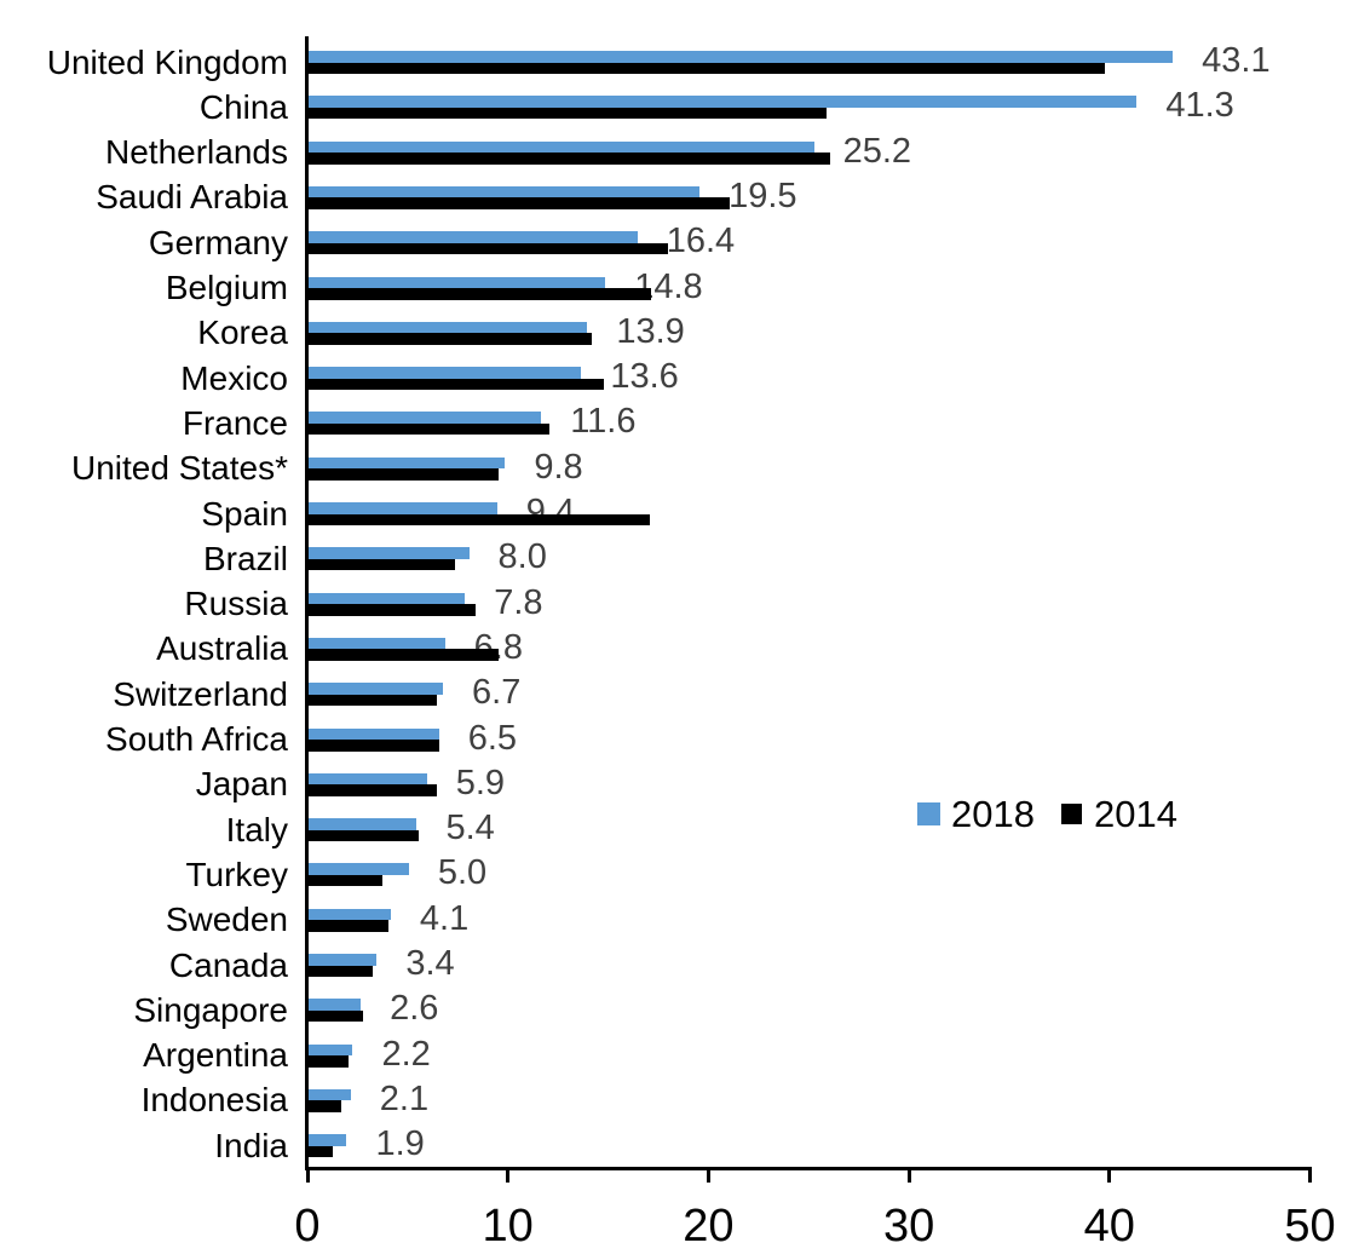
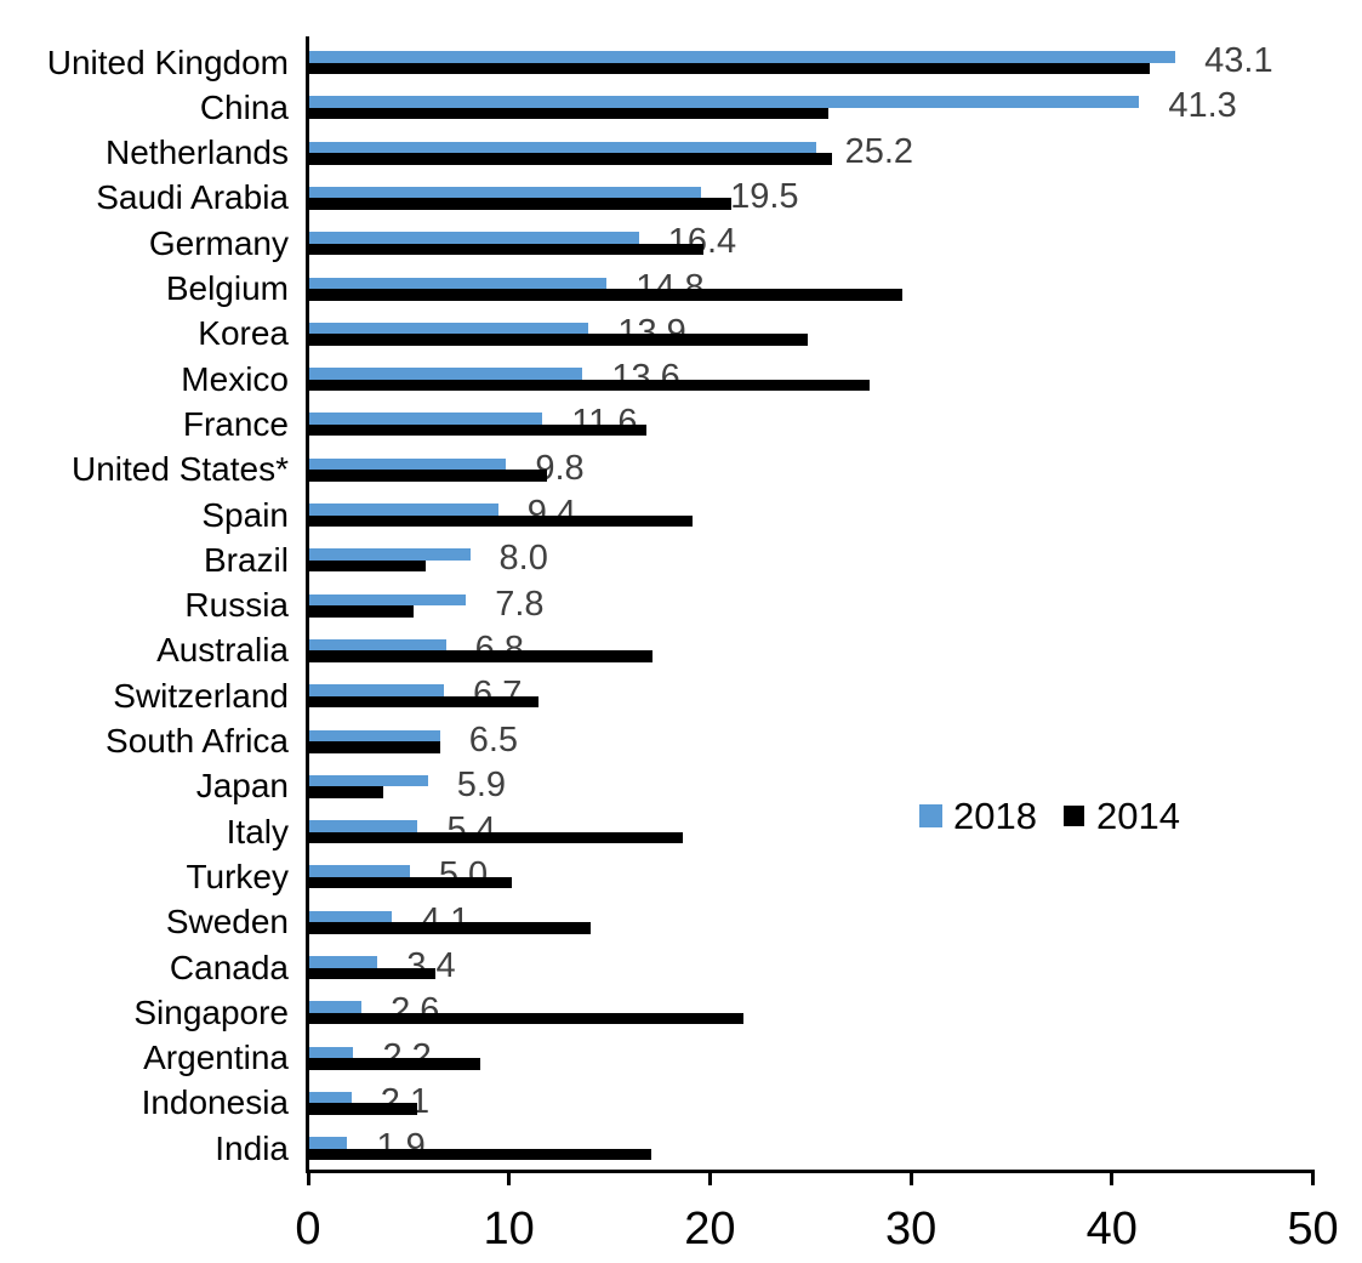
2014/United Kingdom: 39.7 -> 41.8
2014/Germany: 17.9 -> 19.6
2014/Belgium: 17.1 -> 29.5
2014/Korea: 14.1 -> 24.8
2014/Mexico: 14.7 -> 27.9
2014/France: 12.0 -> 16.8
2014/United States*: 9.5 -> 11.8
2014/Spain: 17.0 -> 19.1
2014/Brazil: 7.3 -> 5.8
2014/Russia: 8.3 -> 5.2
2014/Australia: 9.5 -> 17.1
2014/Switzerland: 6.4 -> 11.4
2014/Japan: 6.4 -> 3.7
2014/Italy: 5.5 -> 18.6
2014/Turkey: 3.7 -> 10.1
2014/Sweden: 4.0 -> 14.0
2014/Canada: 3.2 -> 6.3
2014/Singapore: 2.7 -> 21.6
2014/Argentina: 2.0 -> 8.5
2014/Indonesia: 1.6 -> 5.4
2014/India: 1.2 -> 17.0
